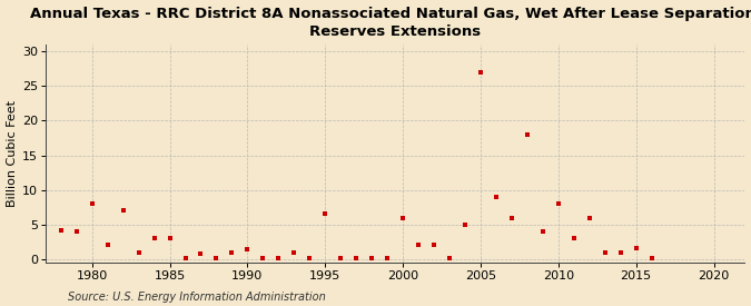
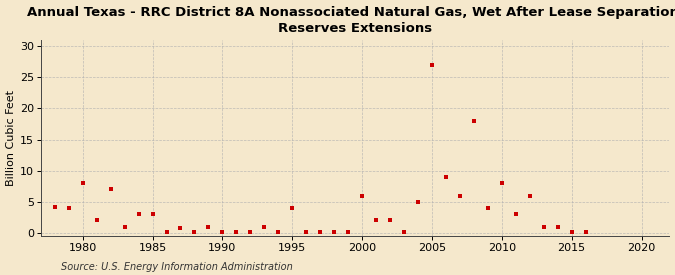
1990: 1.4 -> 0.2
1995: 6.6 -> 4.0
2015: 1.6 -> 0.2
